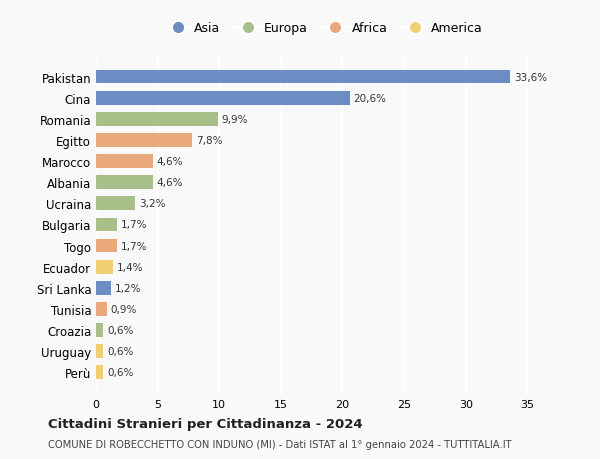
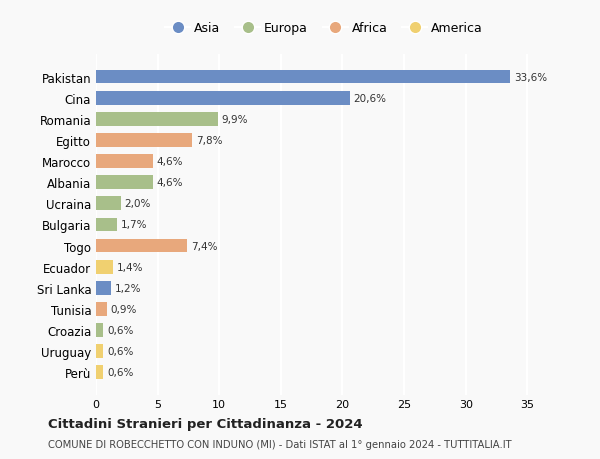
Ucraina: 3,2% -> 2,0%
Togo: 1,7% -> 7,4%
